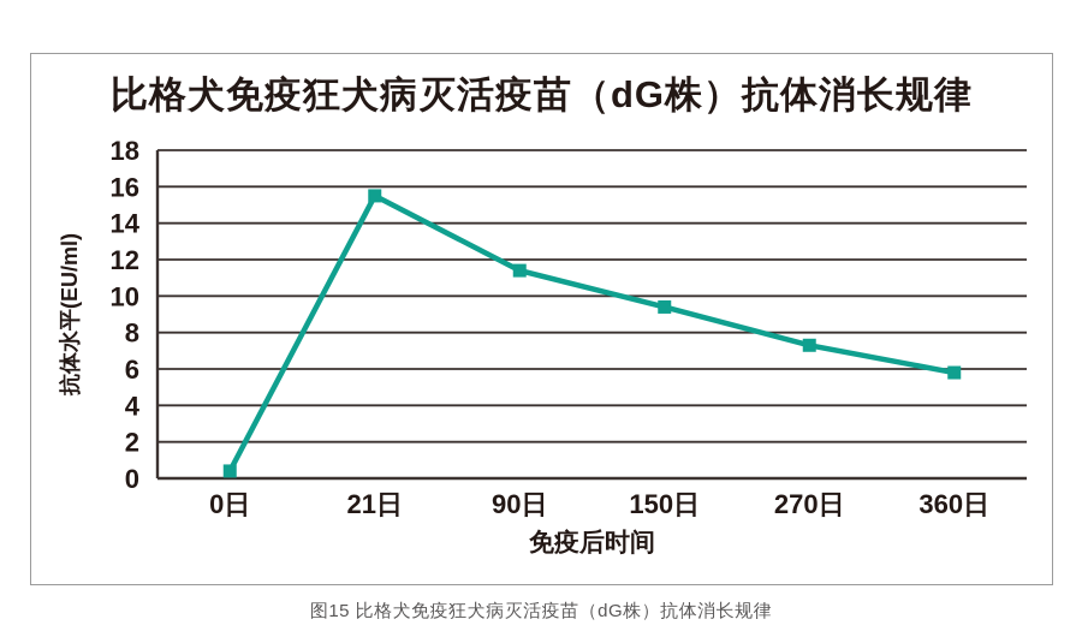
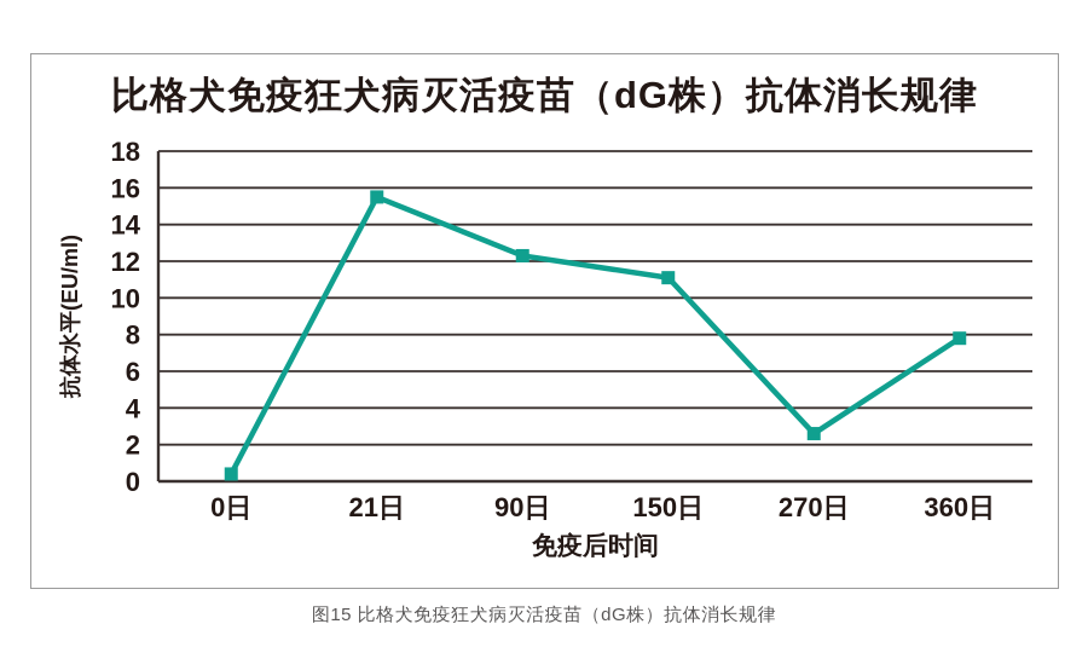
90日: 11.4 -> 12.3
150日: 9.4 -> 11.1
270日: 7.3 -> 2.6
360日: 5.8 -> 7.8
